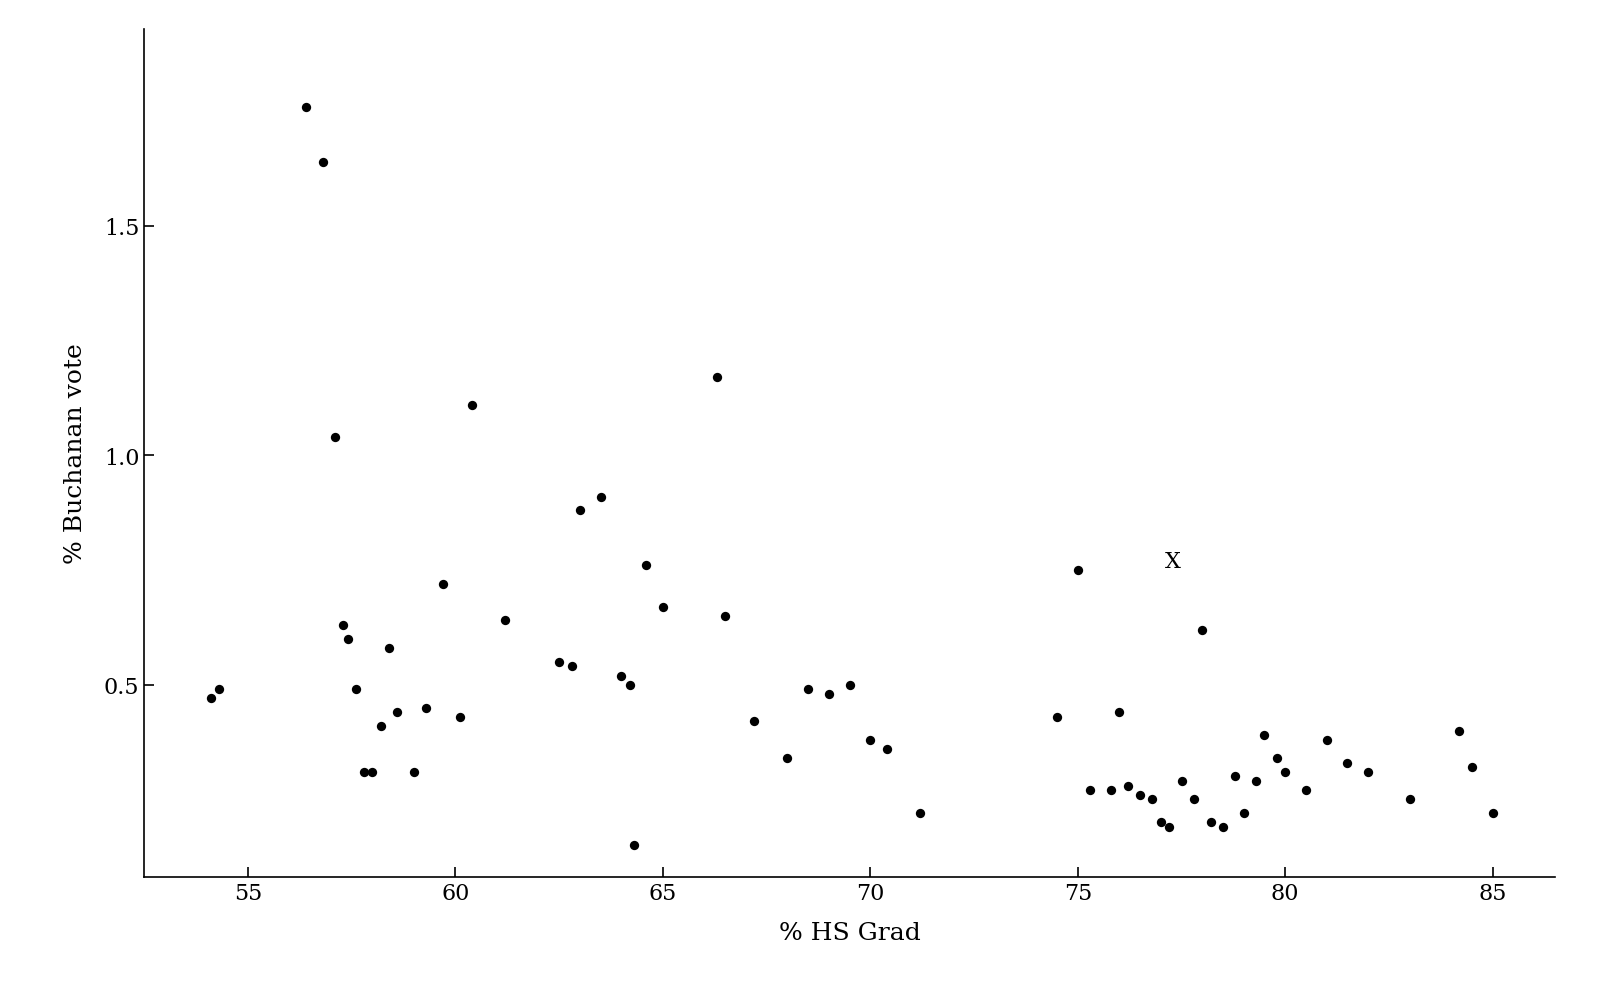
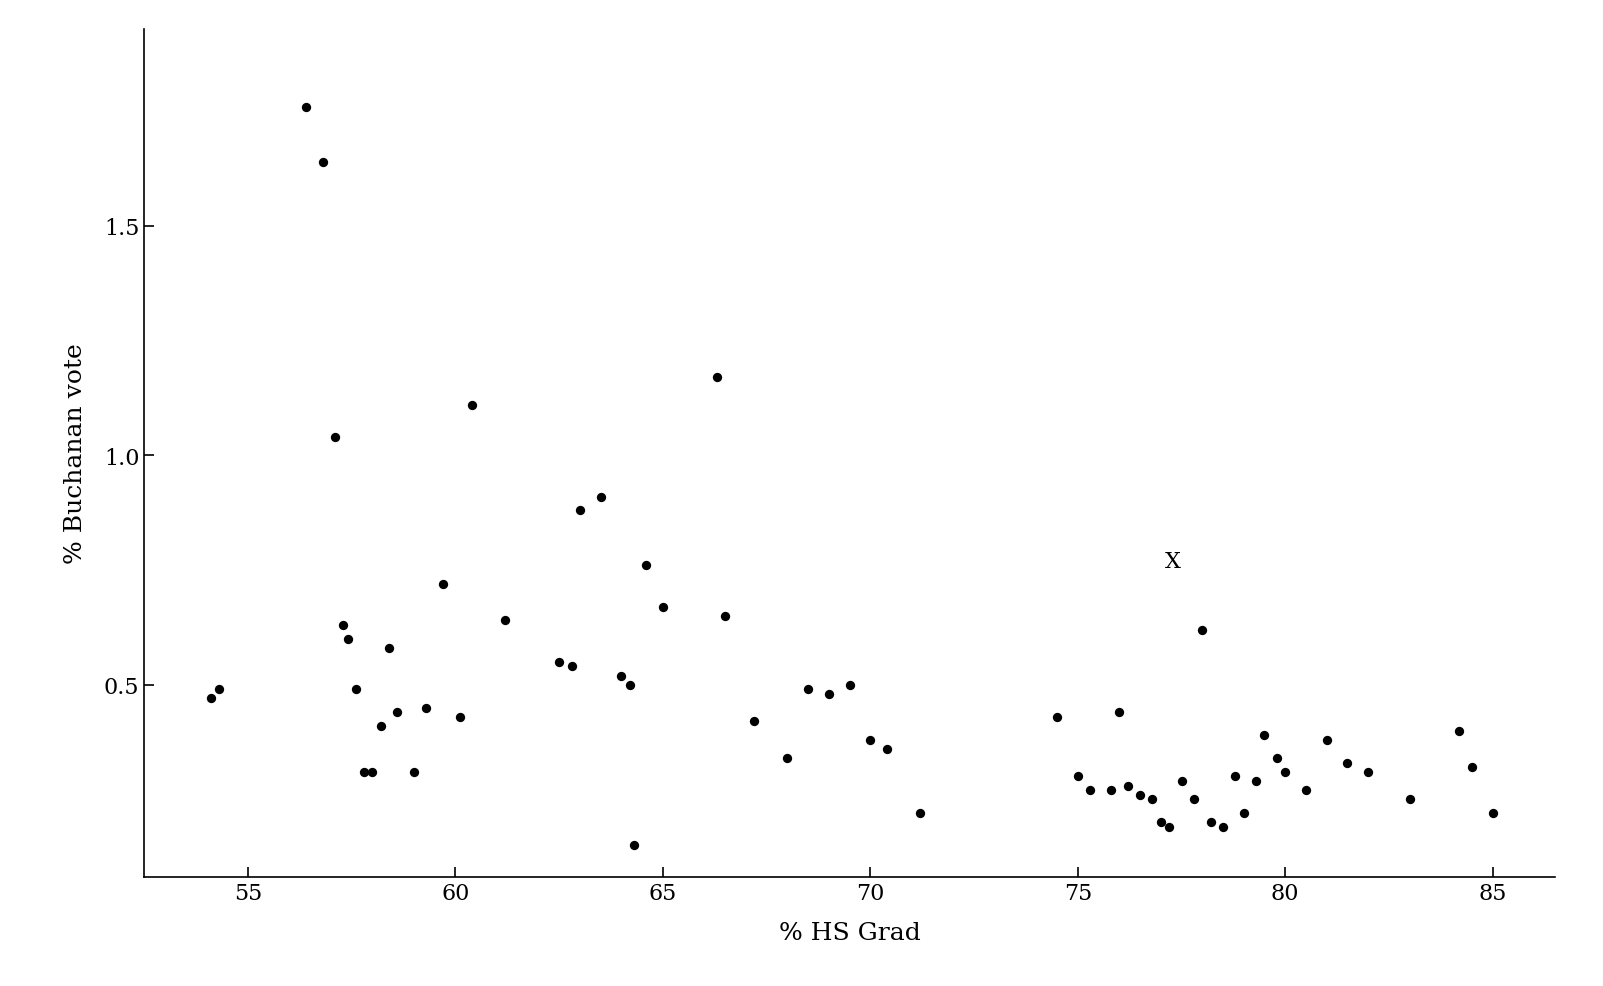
75: 0.75 -> 0.30
